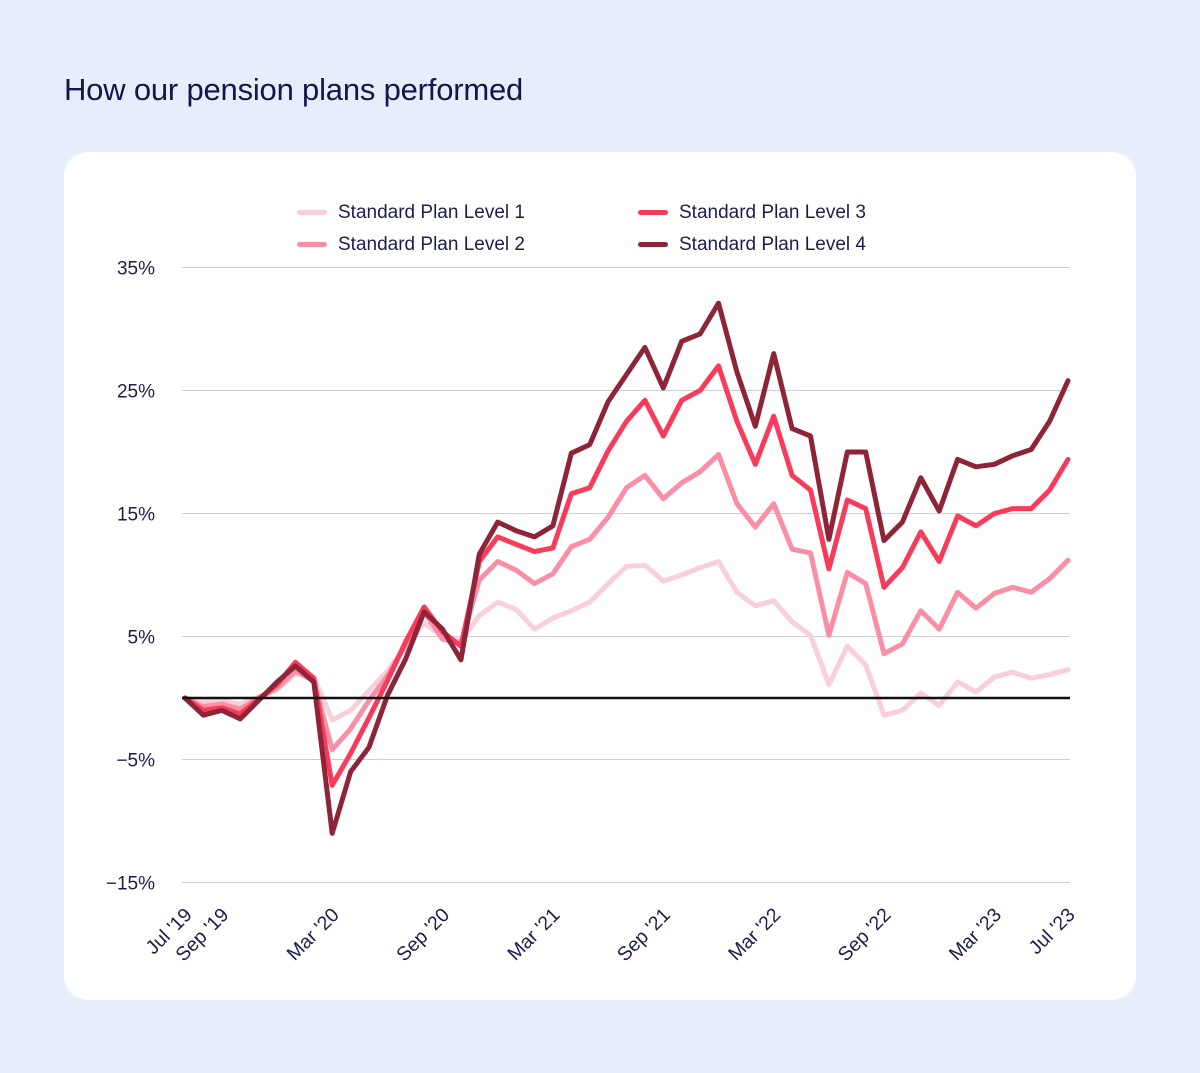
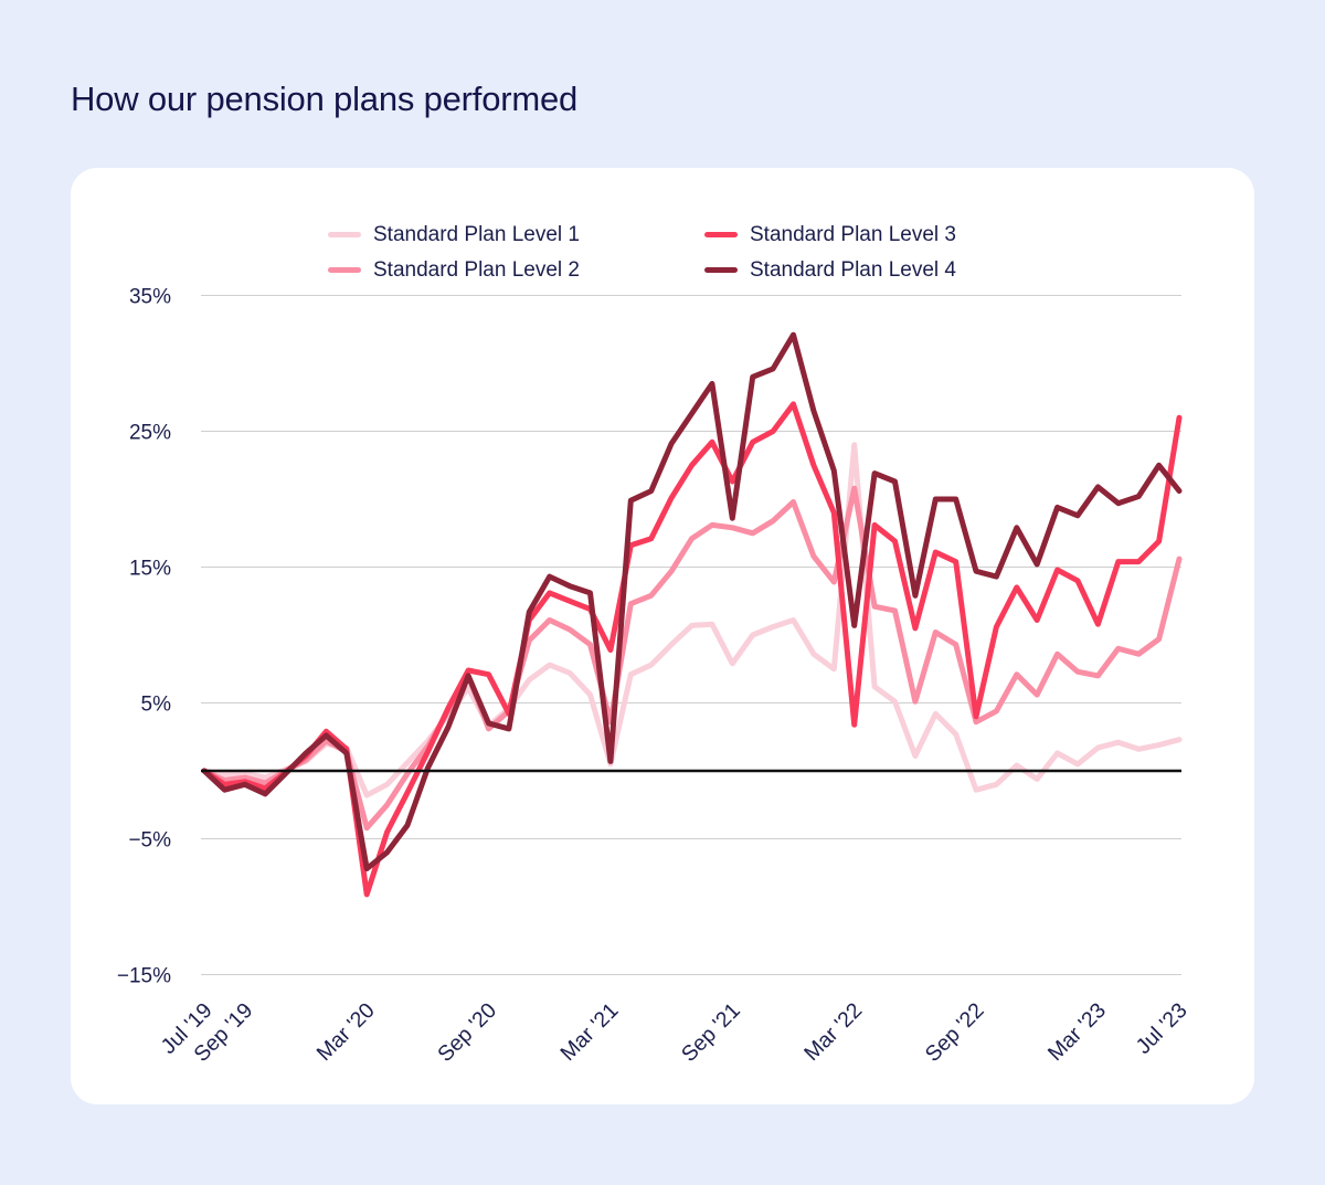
Standard Plan Level 3/Mar '20: -7.1% -> -9.1%
Standard Plan Level 4/Mar '20: -11.0% -> -7.2%
Standard Plan Level 1/Sep '20: 5.0% -> 3.3%
Standard Plan Level 2/Sep '20: 4.8% -> 3.1%
Standard Plan Level 3/Sep '20: 5.4% -> 7.1%
Standard Plan Level 4/Sep '20: 5.6% -> 3.5%
Standard Plan Level 1/Mar '21: 6.5% -> 0.5%
Standard Plan Level 2/Mar '21: 10.1% -> 3.6%
Standard Plan Level 3/Mar '21: 12.2% -> 8.9%
Standard Plan Level 4/Mar '21: 14.0% -> 0.7%
Standard Plan Level 1/Sep '21: 9.5% -> 7.9%
Standard Plan Level 2/Sep '21: 16.2% -> 17.9%
Standard Plan Level 4/Sep '21: 25.2% -> 18.6%
Standard Plan Level 1/Mar '22: 7.9% -> 24.0%
Standard Plan Level 2/Mar '22: 15.8% -> 20.8%
Standard Plan Level 3/Mar '22: 22.9% -> 3.4%
Standard Plan Level 4/Mar '22: 28.0% -> 10.7%
Standard Plan Level 3/Sep '22: 9.0% -> 4.0%
Standard Plan Level 4/Sep '22: 12.8% -> 14.7%
Standard Plan Level 2/Mar '23: 8.5% -> 7.0%
Standard Plan Level 3/Mar '23: 15.0% -> 10.8%
Standard Plan Level 4/Mar '23: 19.0% -> 20.9%
Standard Plan Level 2/Jul '23: 11.2% -> 15.6%
Standard Plan Level 3/Jul '23: 19.4% -> 26.0%
Standard Plan Level 4/Jul '23: 25.8% -> 20.6%
